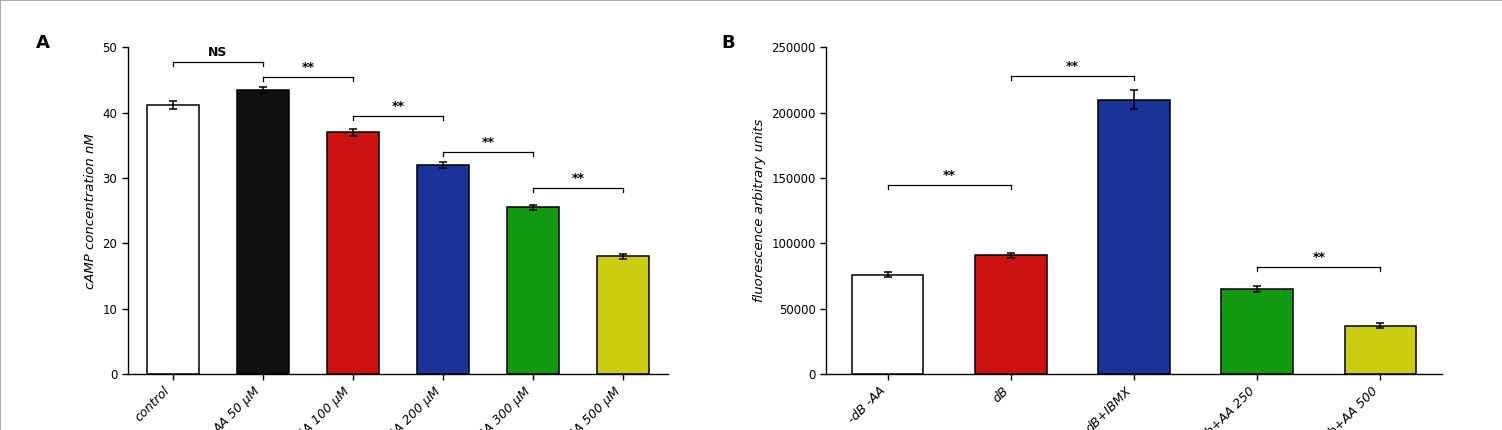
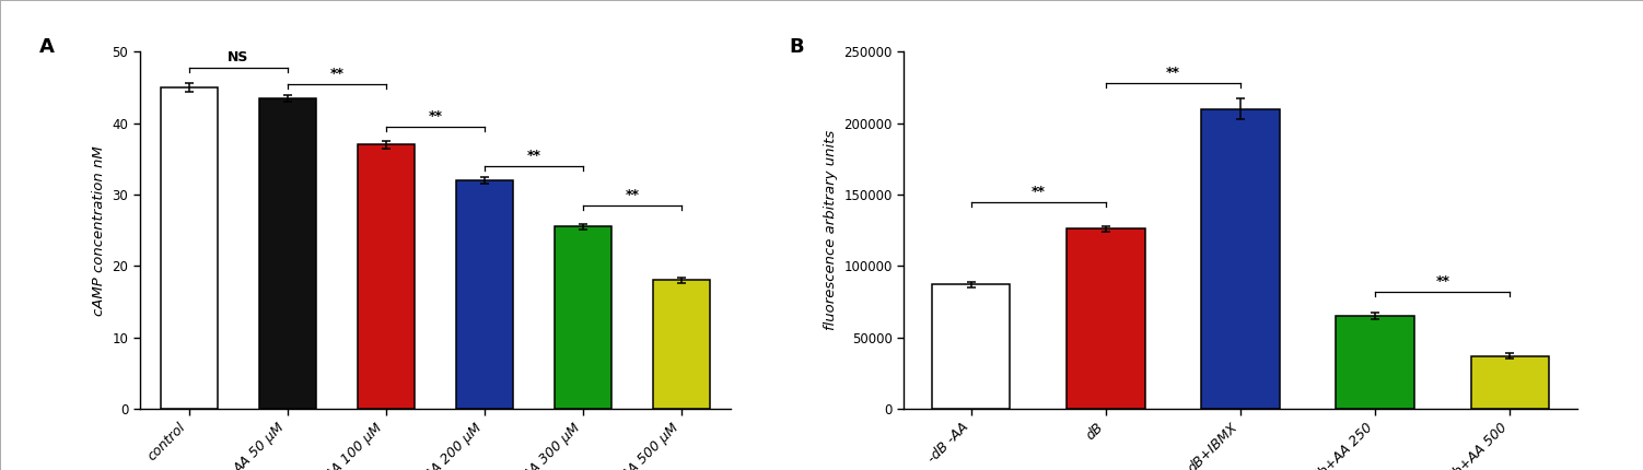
control: 41.2 -> 45.0
-dB -AA: 76000 -> 87000
dB: 91000 -> 126000
